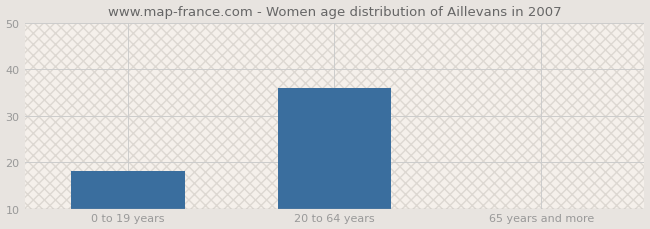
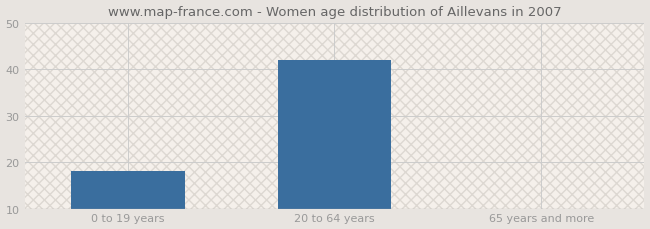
20 to 64 years: 36 -> 42
